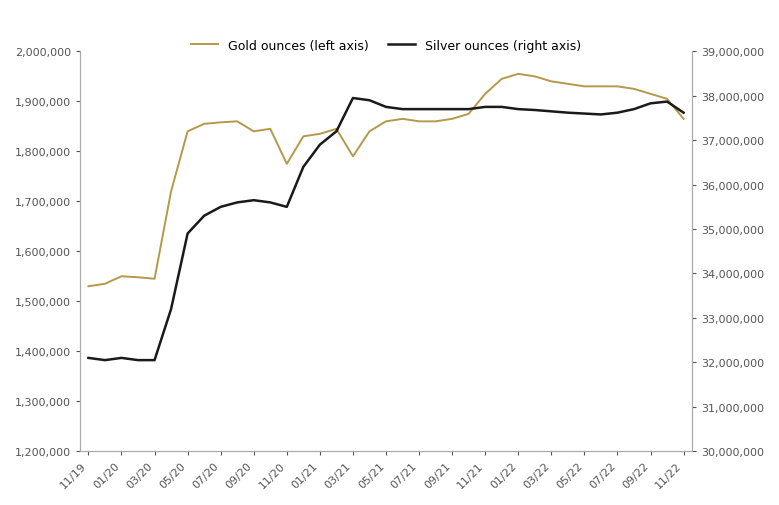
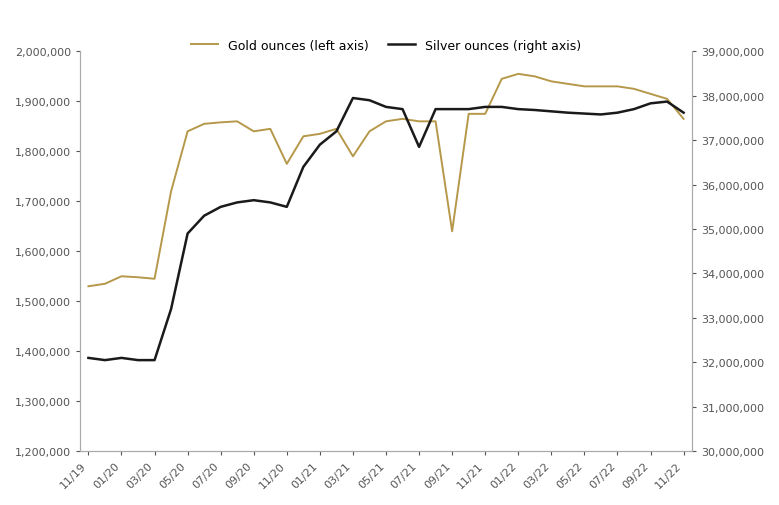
Silver ounces (right axis)/07/21: 37,700,000 -> 36,850,000
Gold ounces (left axis)/09/21: 1,865,000 -> 1,640,000
Gold ounces (left axis)/11/21: 1,915,000 -> 1,875,000
